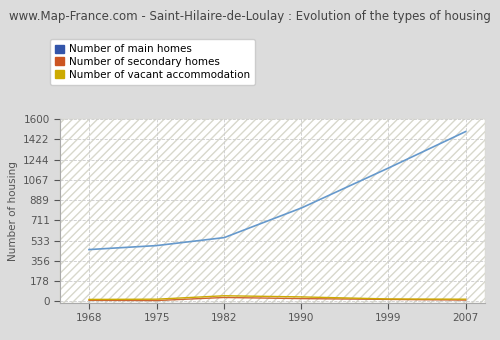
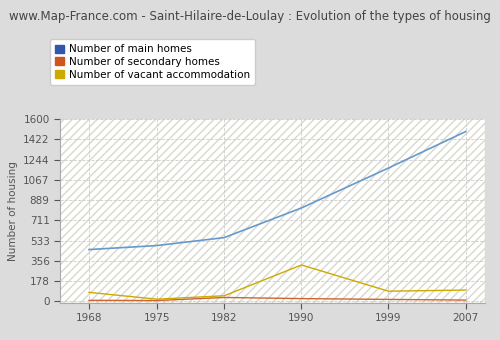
Number of vacant accommodation/1968: 20 -> 80
Number of vacant accommodation/1990: 40 -> 320
Number of vacant accommodation/1999: 20 -> 90
Number of vacant accommodation/2007: 20 -> 100
